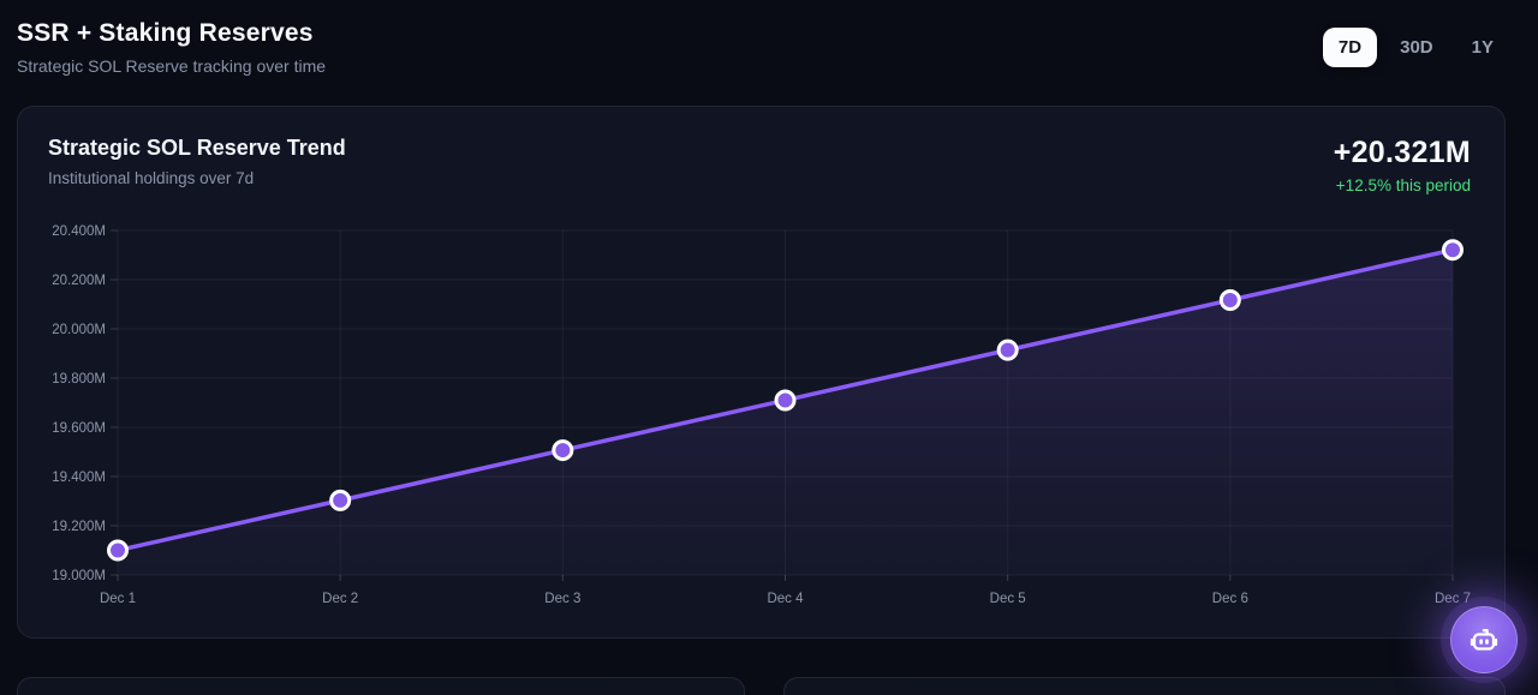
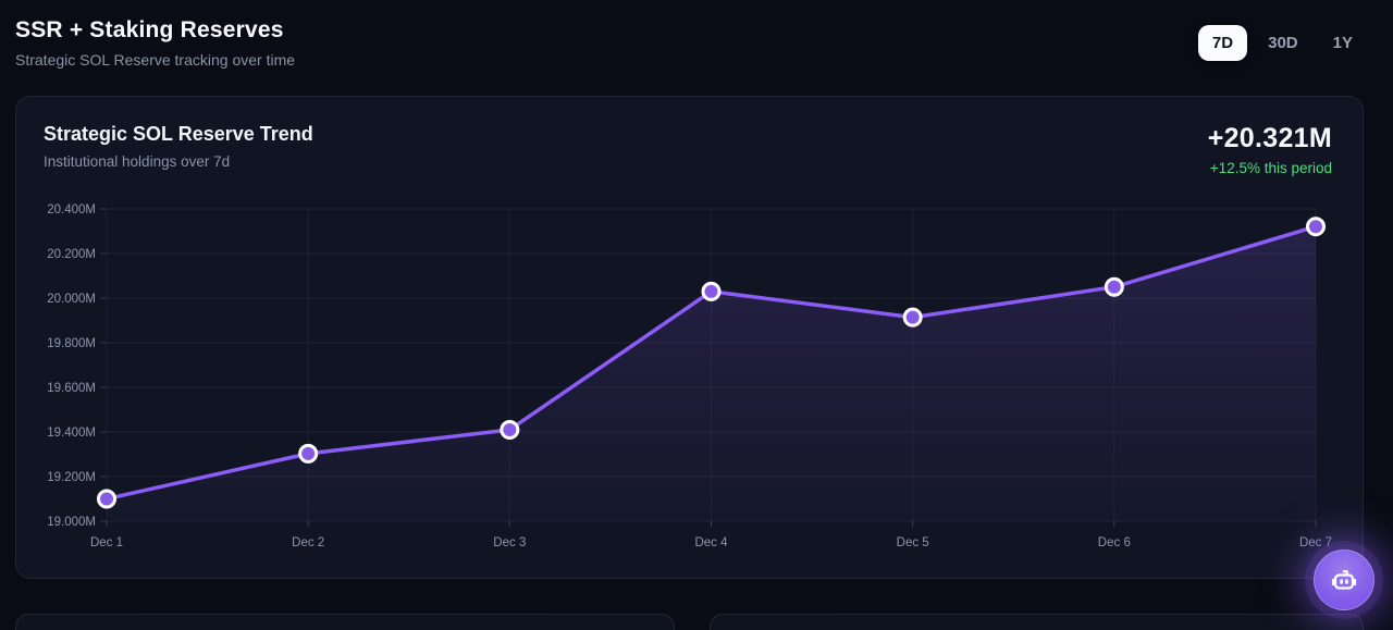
Dec 3: 19.51M -> 19.41M
Dec 4: 19.71M -> 20.03M
Dec 6: 20.12M -> 20.05M
